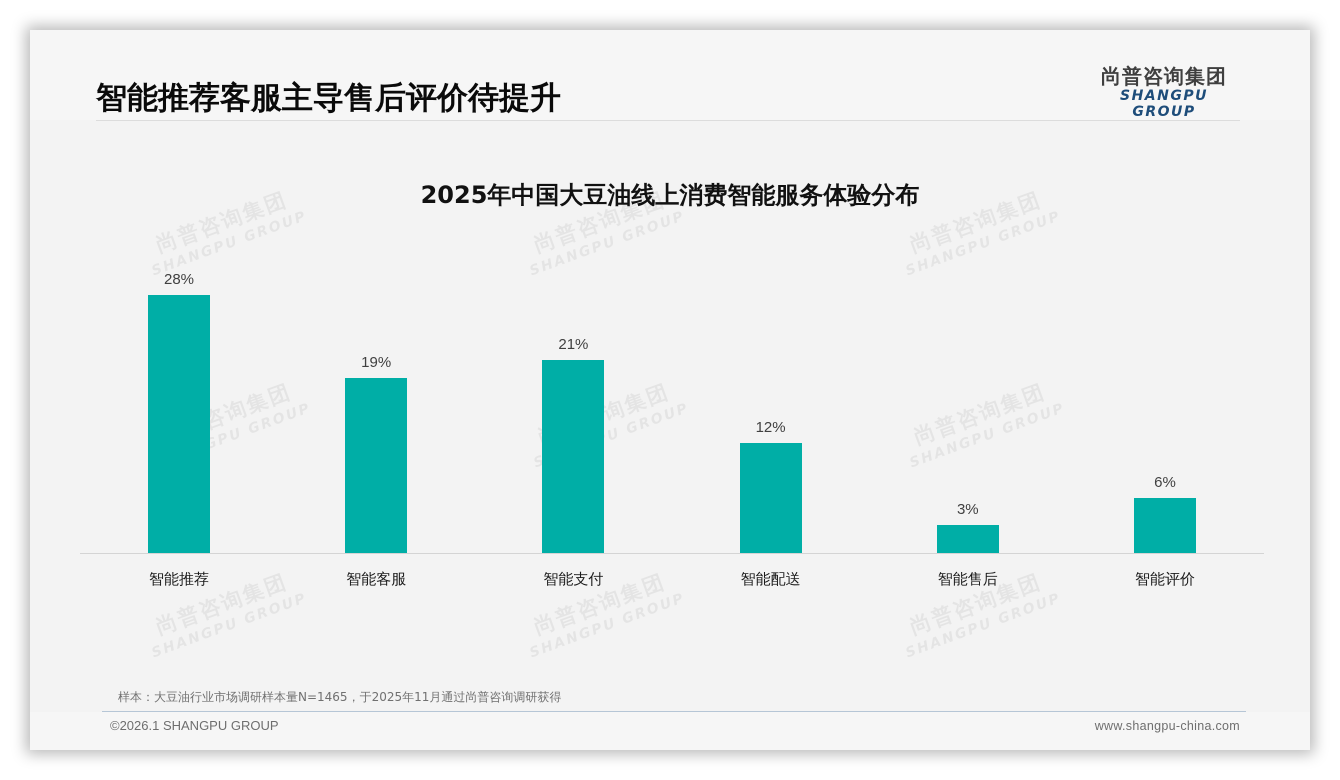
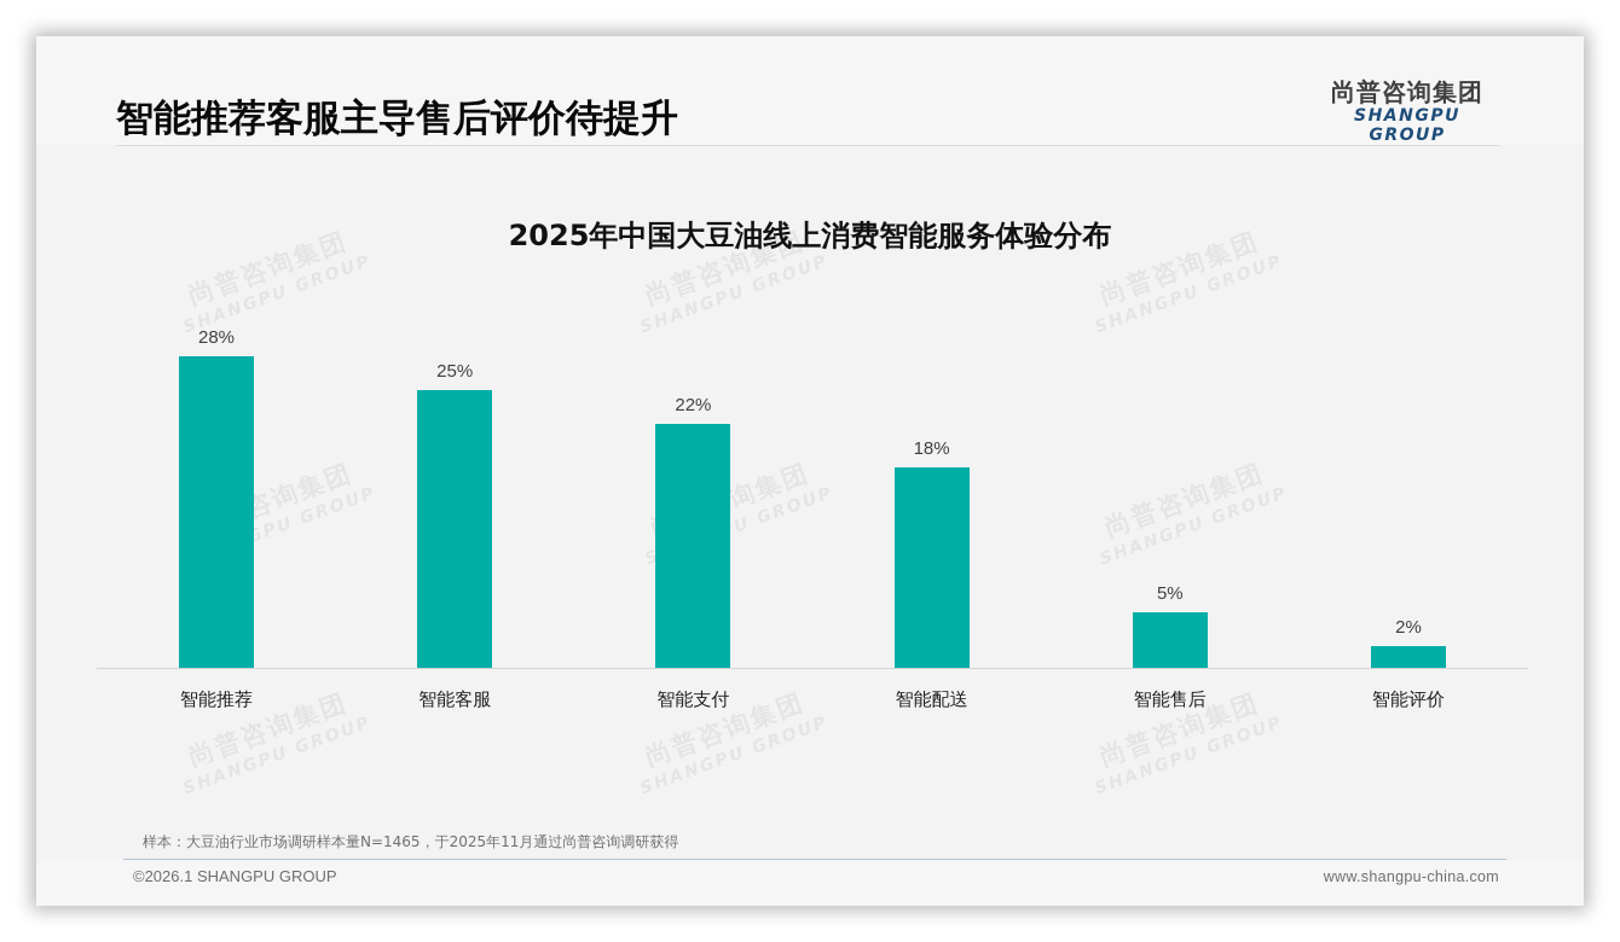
智能客服: 19% -> 25%
智能支付: 21% -> 22%
智能配送: 12% -> 18%
智能售后: 3% -> 5%
智能评价: 6% -> 2%
